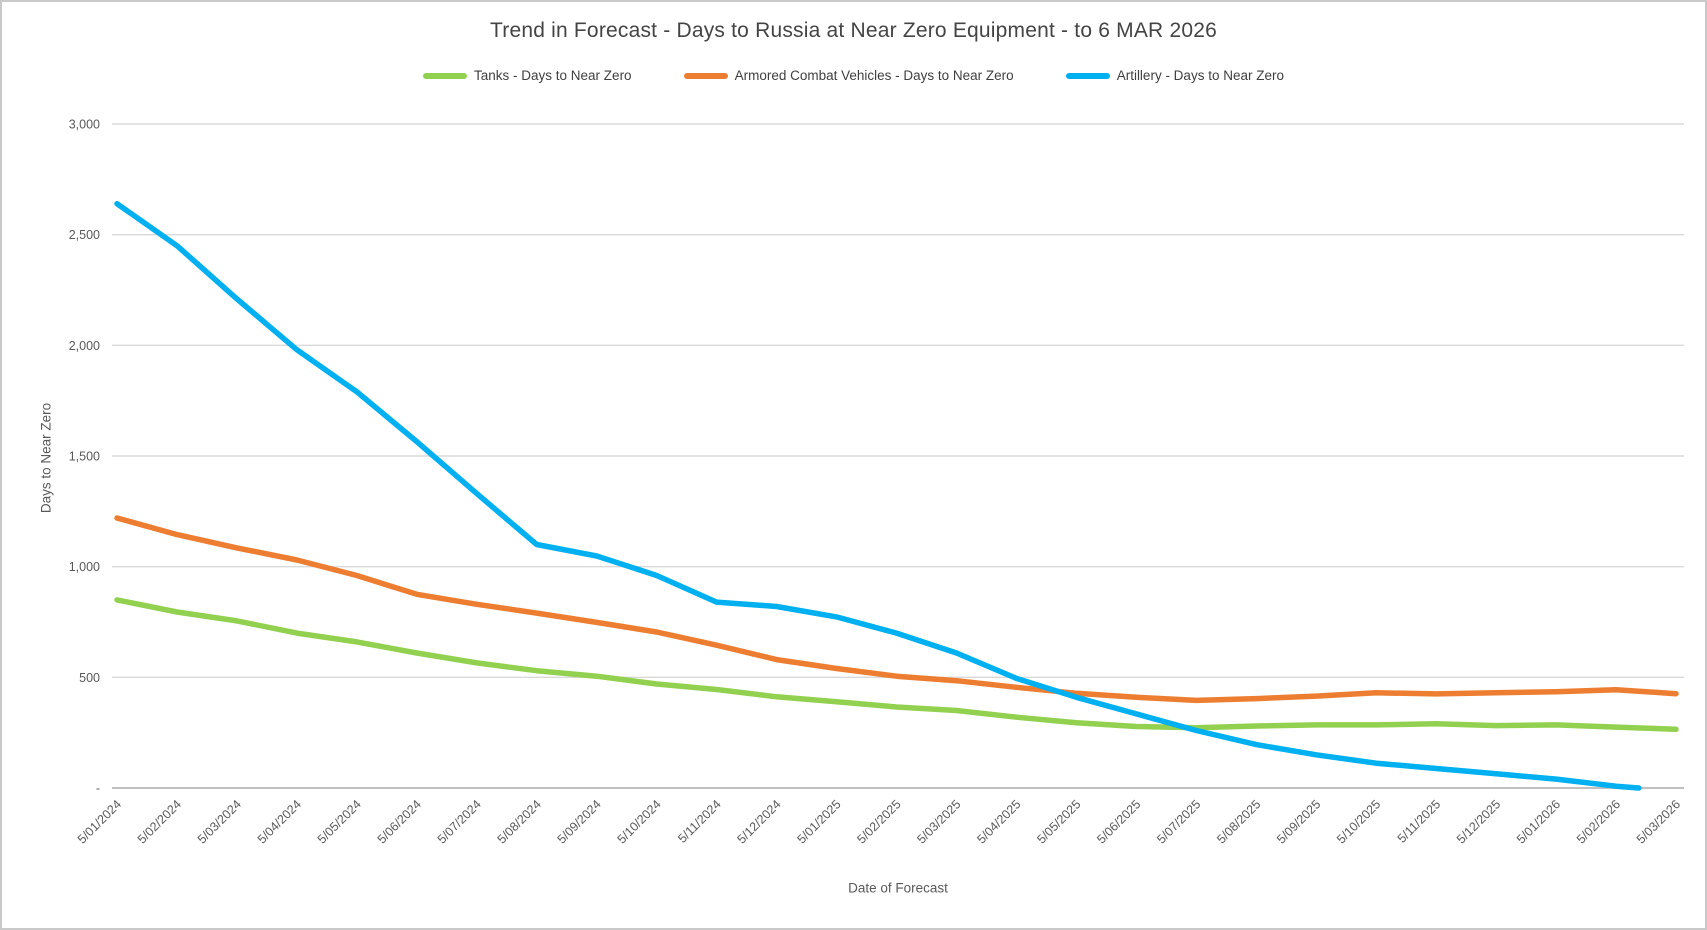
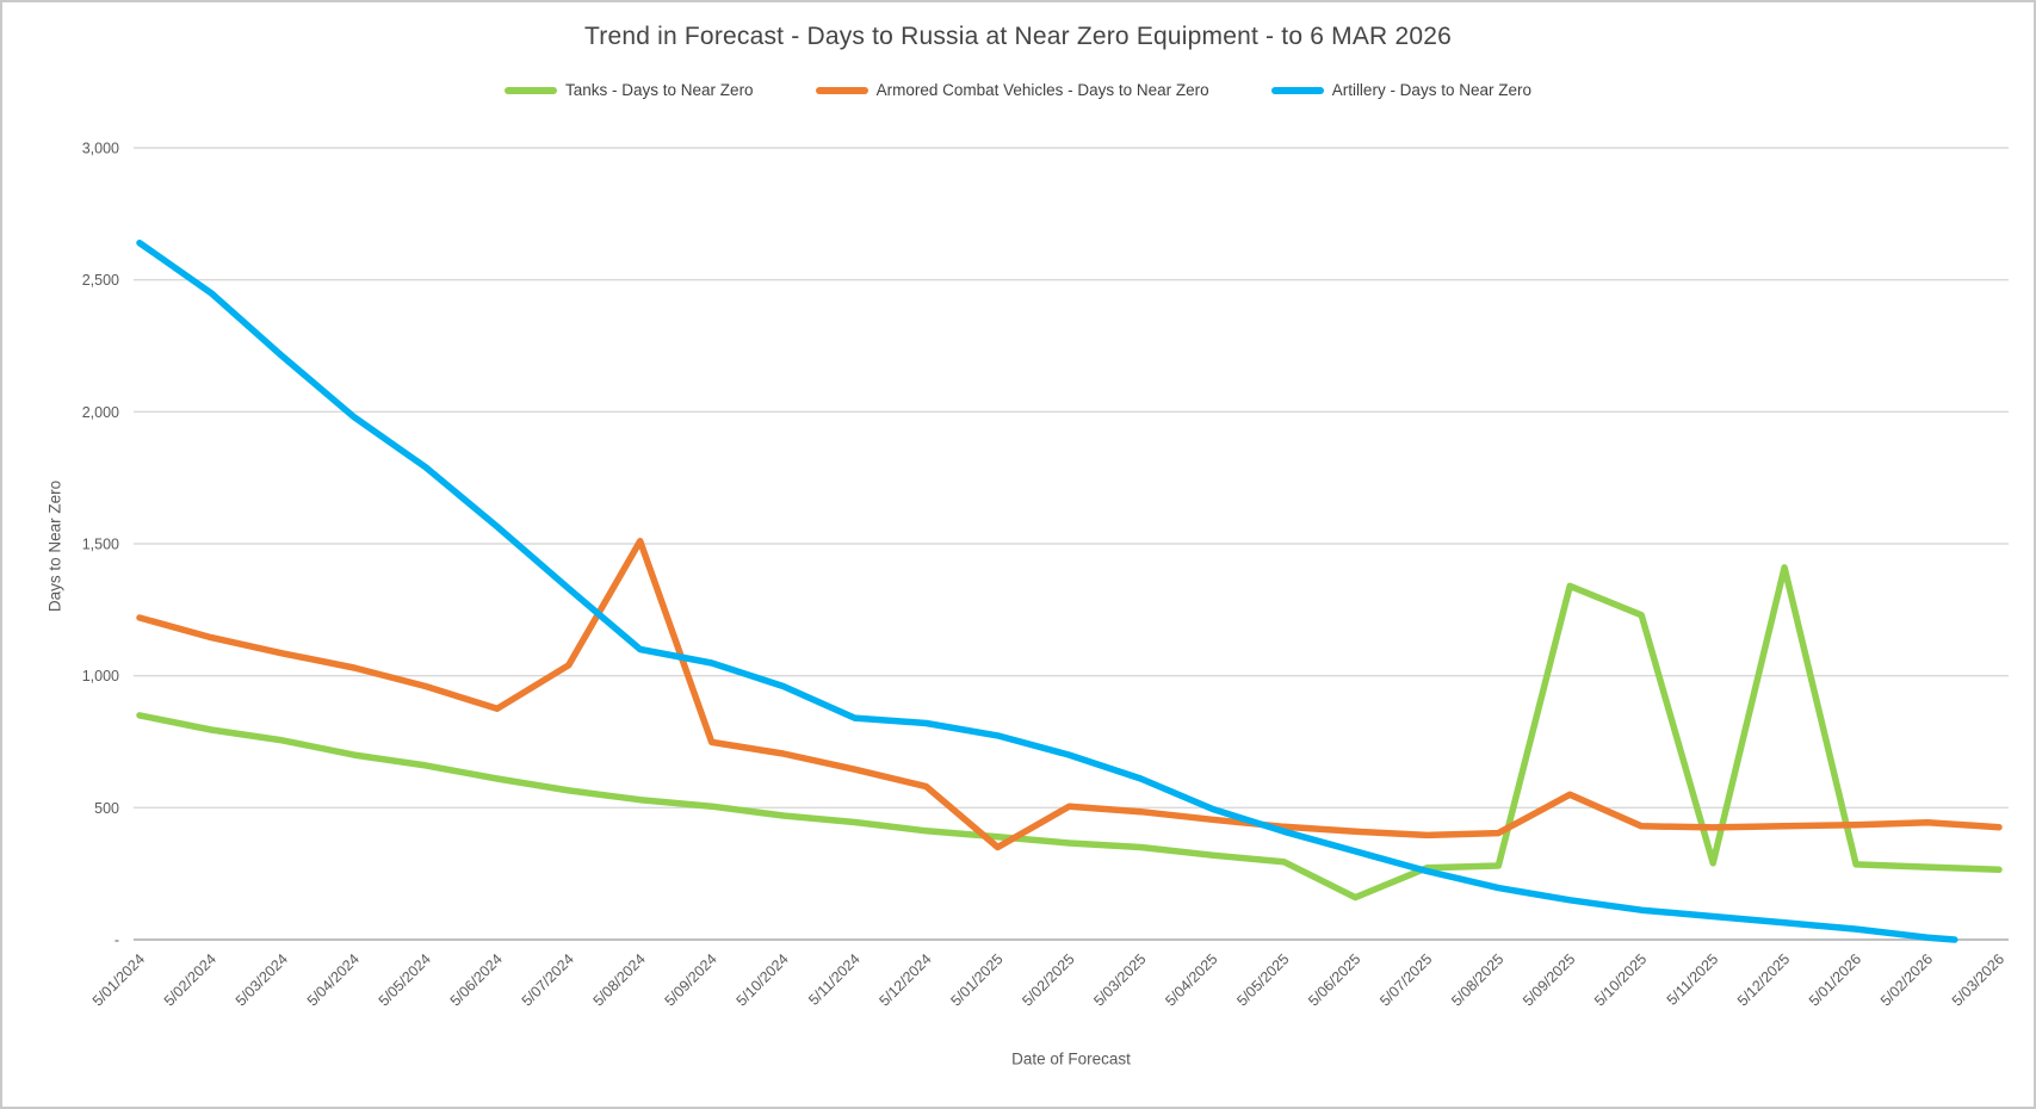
Armored Combat Vehicles - Days to Near Zero/5/07/2024: 830 -> 1040
Armored Combat Vehicles - Days to Near Zero/5/08/2024: 790 -> 1510
Armored Combat Vehicles - Days to Near Zero/5/01/2025: 540 -> 350
Tanks - Days to Near Zero/5/06/2025: 280 -> 160
Tanks - Days to Near Zero/5/09/2025: 280 -> 1340
Armored Combat Vehicles - Days to Near Zero/5/09/2025: 420 -> 550
Tanks - Days to Near Zero/5/10/2025: 280 -> 1230
Tanks - Days to Near Zero/5/12/2025: 280 -> 1410
